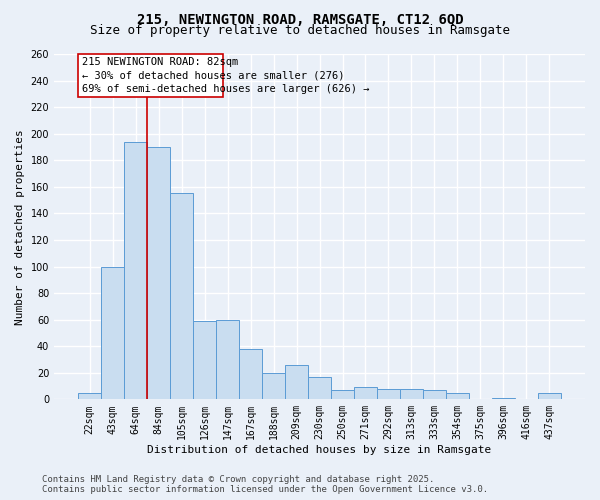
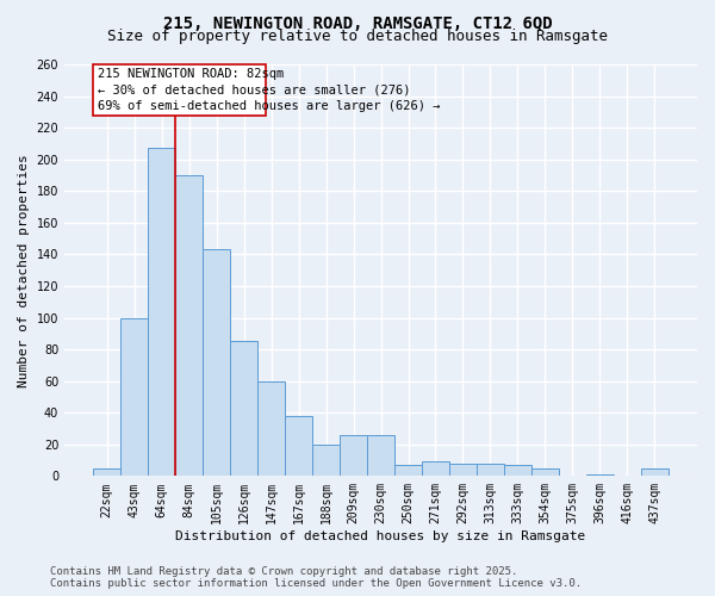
64sqm: 194 -> 207
105sqm: 155 -> 143
126sqm: 59 -> 85
230sqm: 17 -> 26
